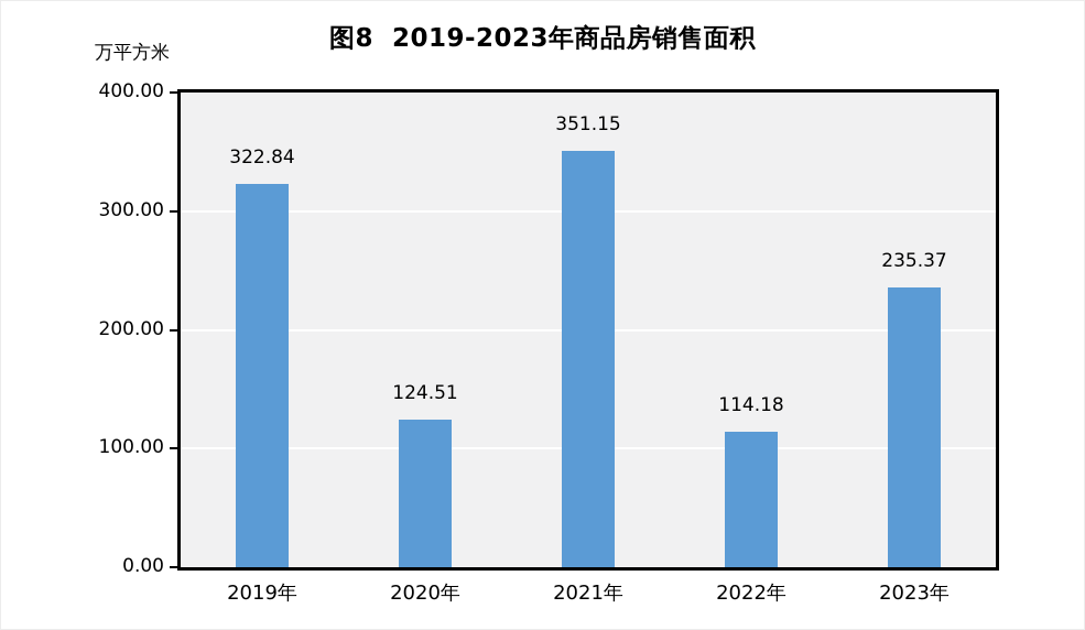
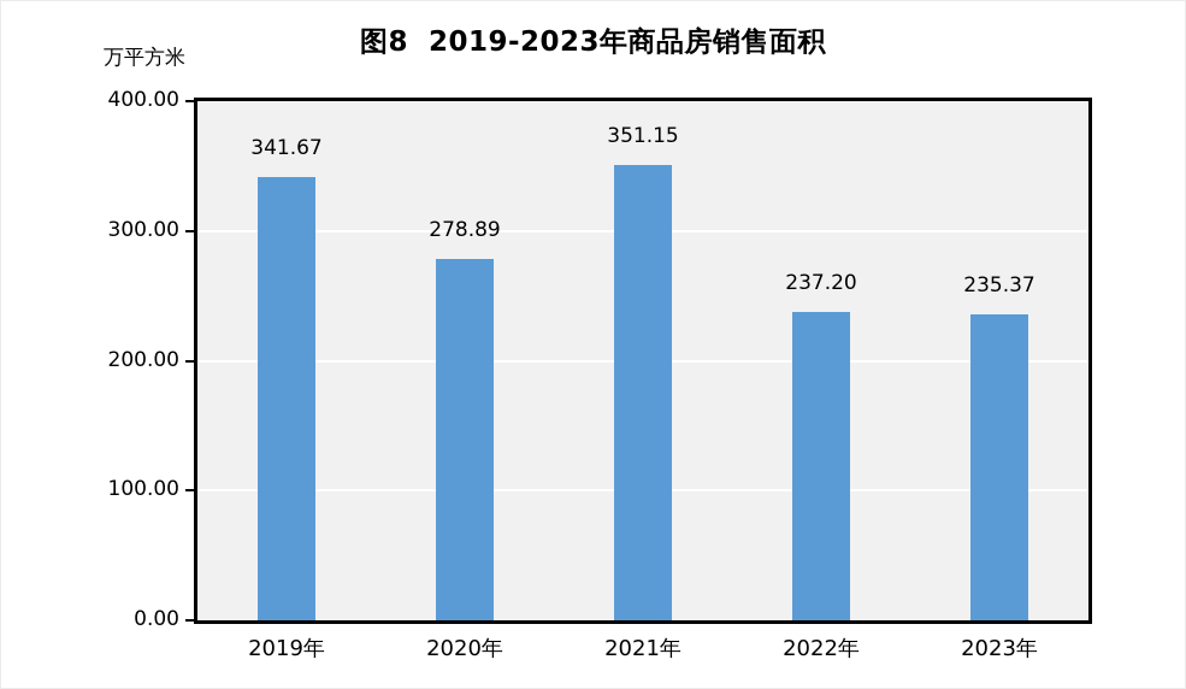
2019年: 322.84 -> 341.67
2020年: 124.51 -> 278.89
2022年: 114.18 -> 237.20
